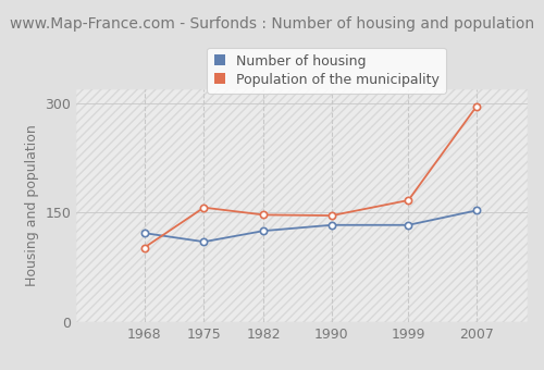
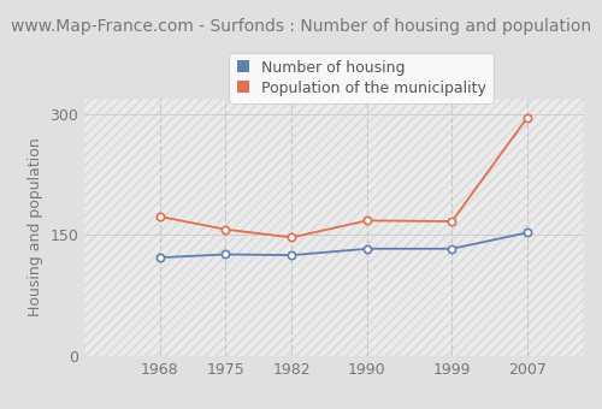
Population of the municipality/1968: 102 -> 173
Number of housing/1975: 110 -> 126
Population of the municipality/1990: 146 -> 168
